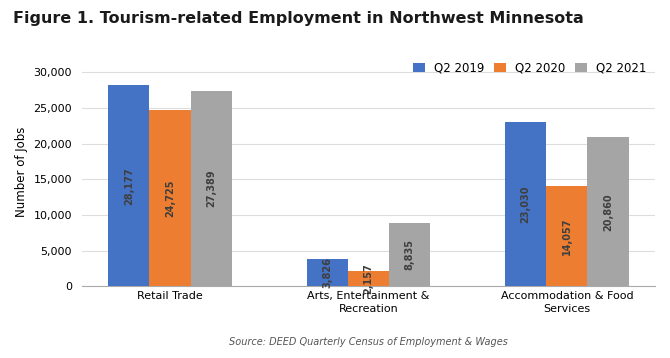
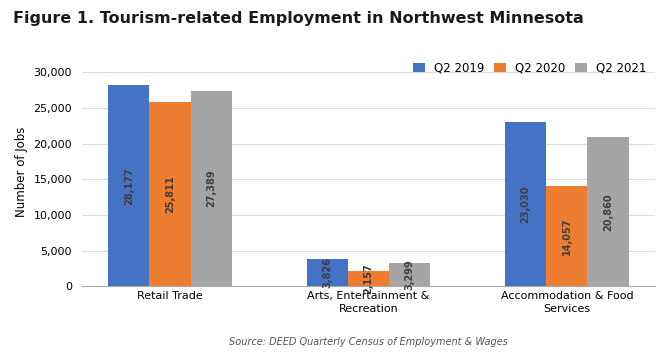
Q2 2020/Retail Trade: 24,725 -> 25,811
Q2 2021/Arts, Entertainment & Recreation: 8,835 -> 3,299
